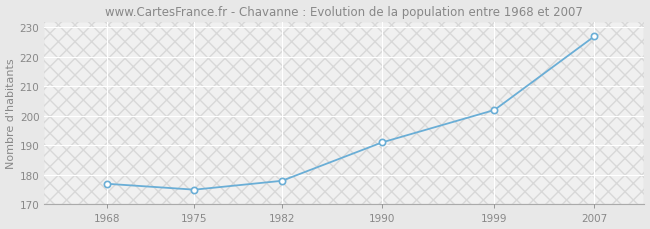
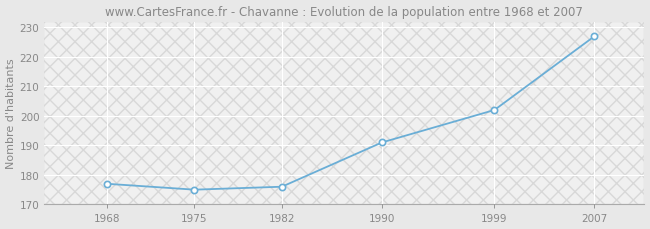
1982: 178 -> 176
